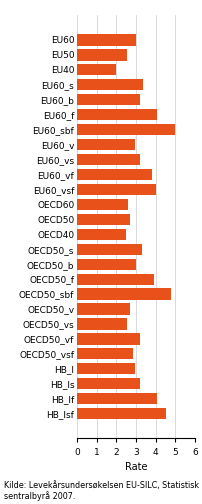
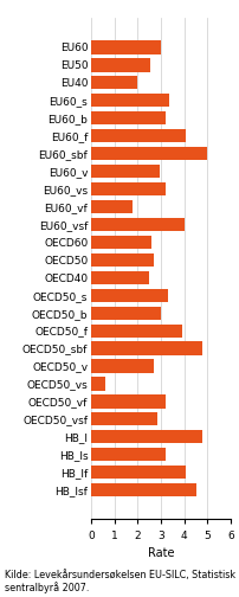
EU60_vf: 3.8 -> 1.8
OECD50_vs: 2.5 -> 0.6
HB_l: 3.0 -> 4.8
